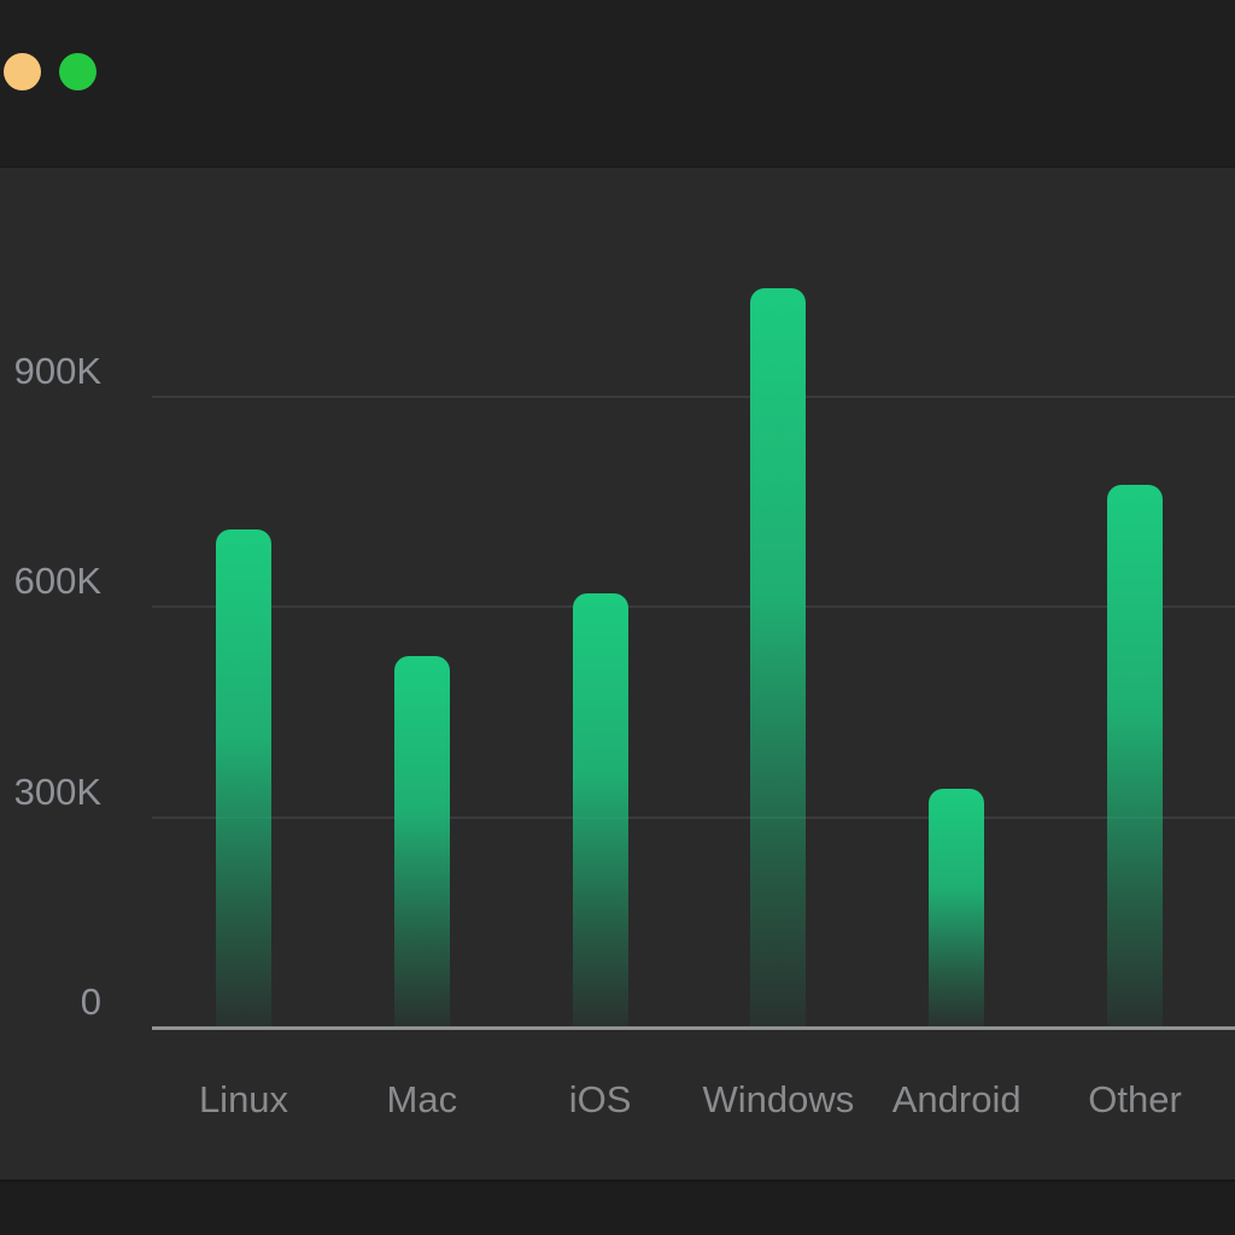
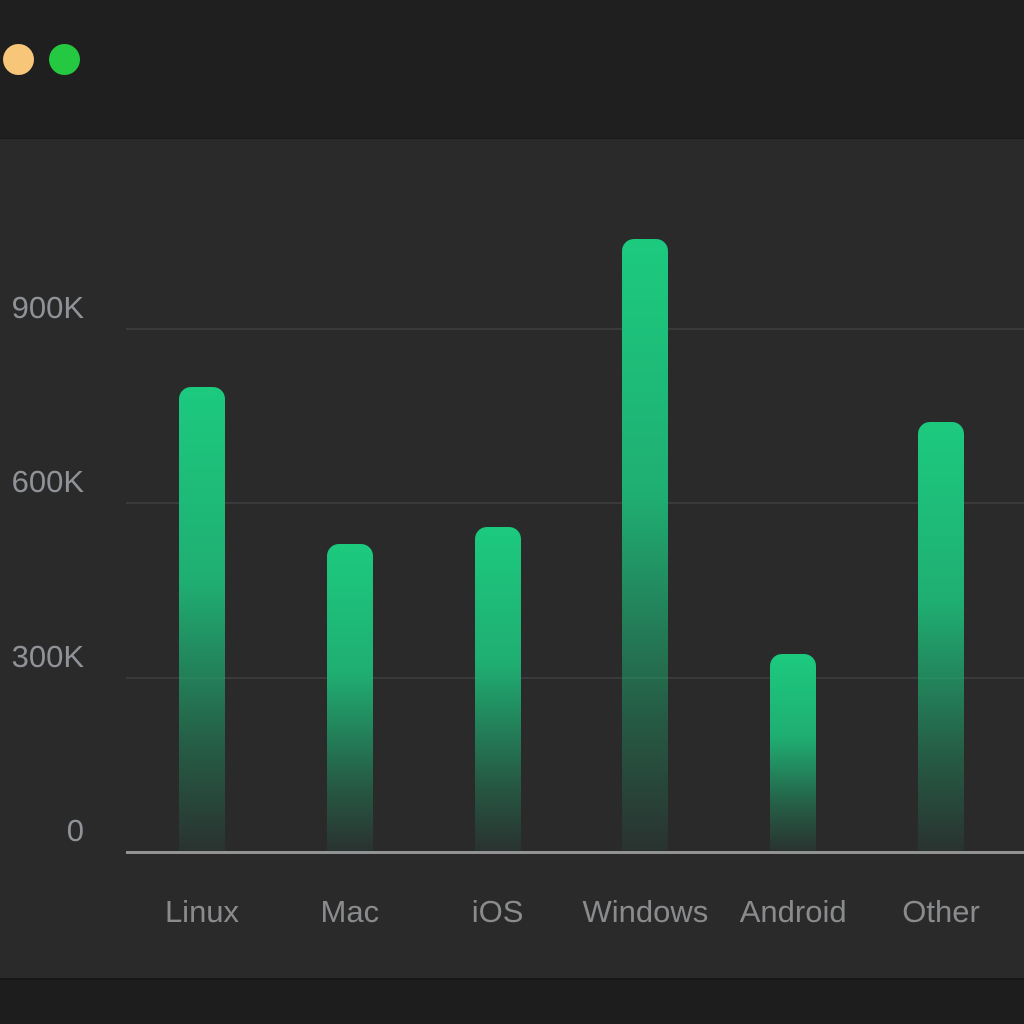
Linux: 710K -> 800K
iOS: 620K -> 560K
Other: 780K -> 740K
